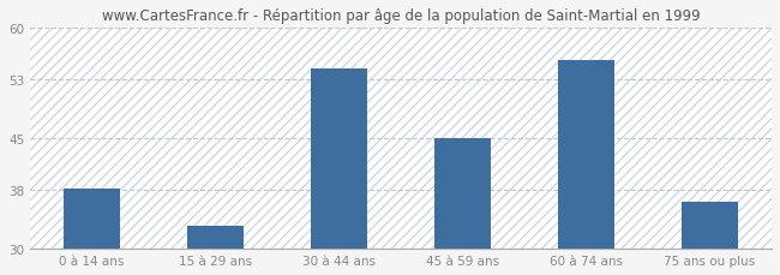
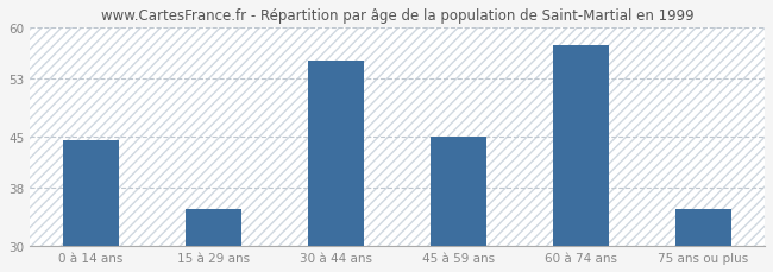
0 à 14 ans: 38.2 -> 44.5
15 à 29 ans: 33.2 -> 35.0
30 à 44 ans: 54.4 -> 55.5
60 à 74 ans: 55.6 -> 57.5
75 ans ou plus: 36.4 -> 35.0
